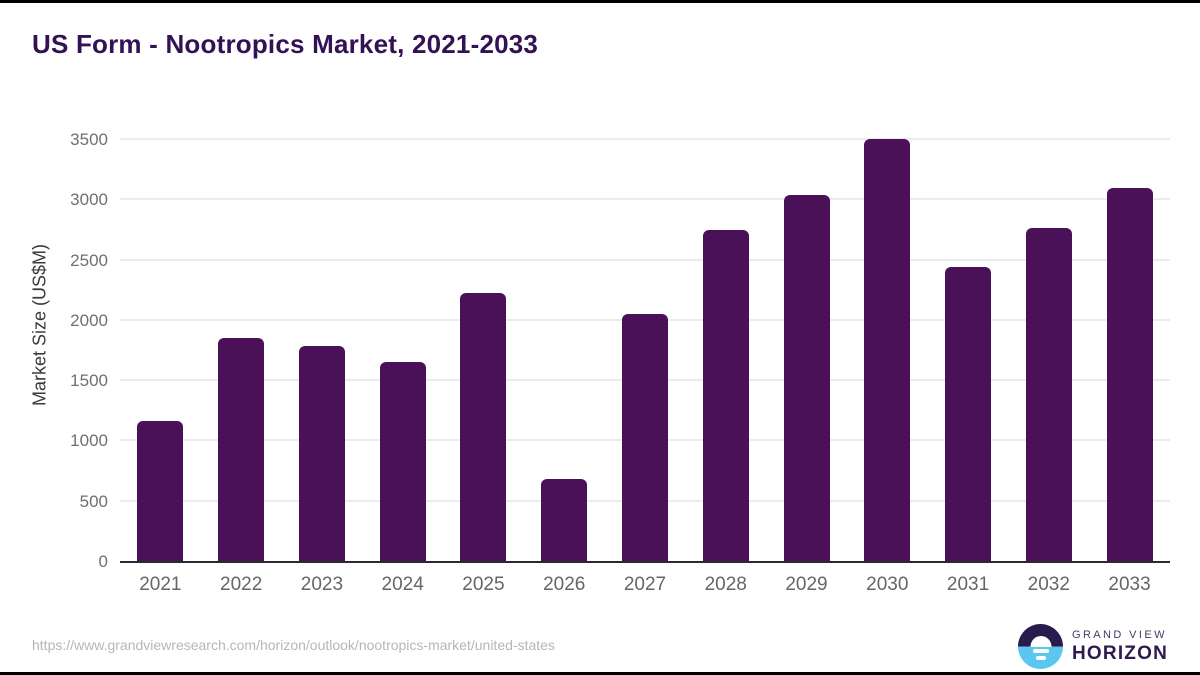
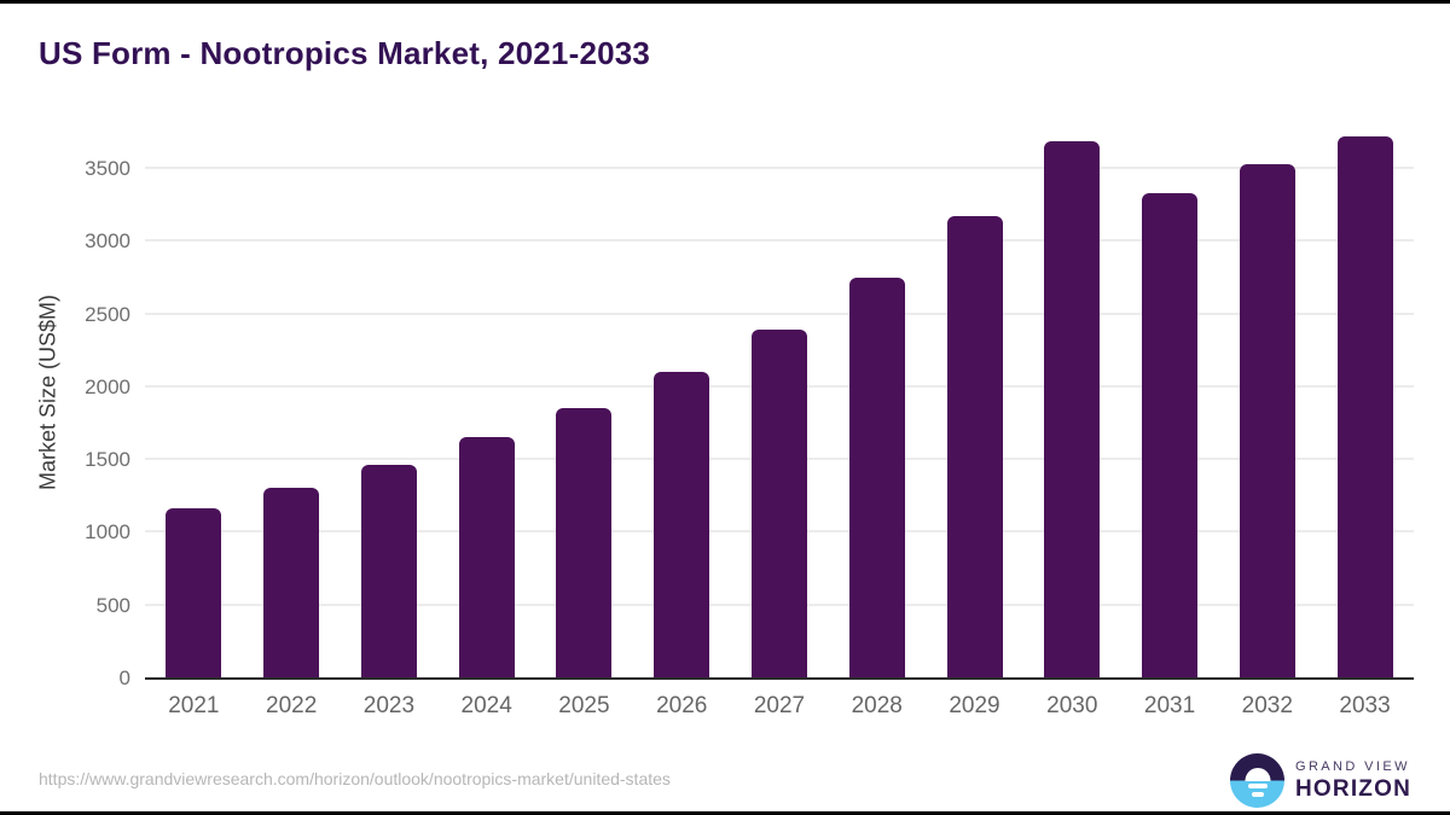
2022: 1860 -> 1310
2023: 1790 -> 1460
2025: 2230 -> 1860
2026: 690 -> 2110
2027: 2060 -> 2400
2029: 3040 -> 3180
2030: 3510 -> 3690
2031: 2450 -> 3340
2032: 2770 -> 3530
2033: 3100 -> 3720
